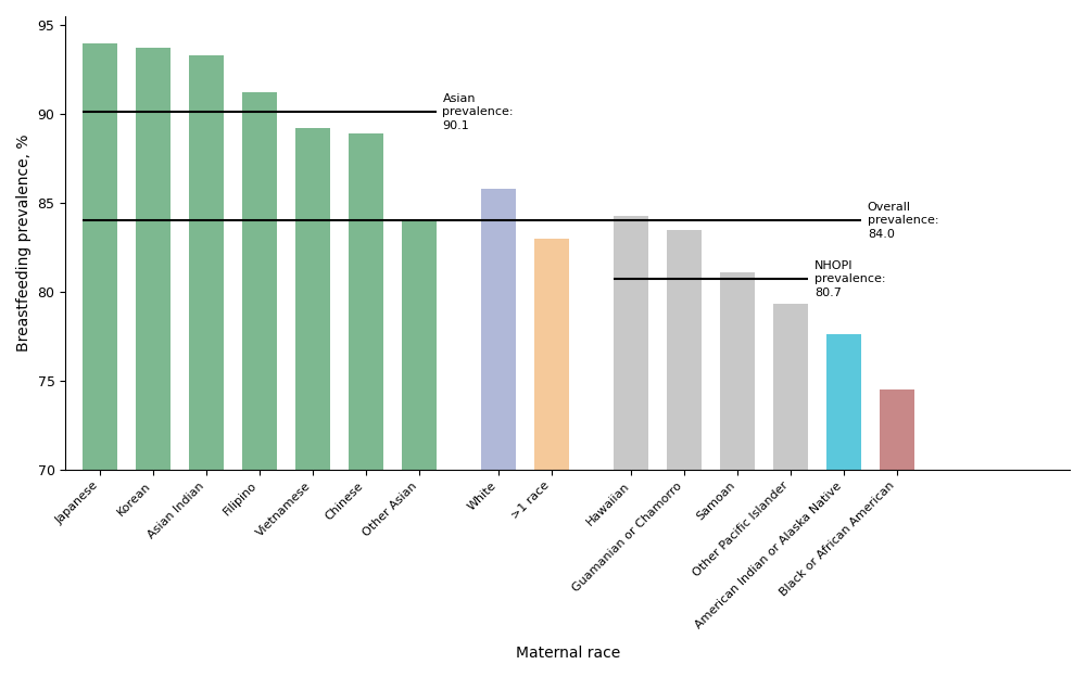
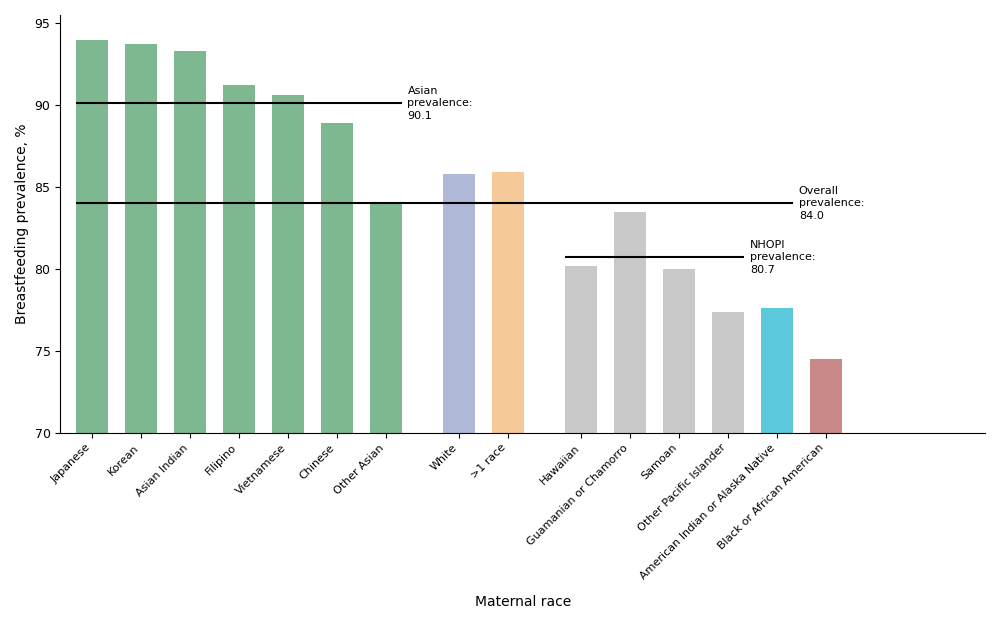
Vietnamese: 89.2 -> 90.6
>1 race: 83.0 -> 85.9
Hawaiian: 84.3 -> 80.2
Samoan: 81.1 -> 80.0
Other Pacific Islander: 79.3 -> 77.4
